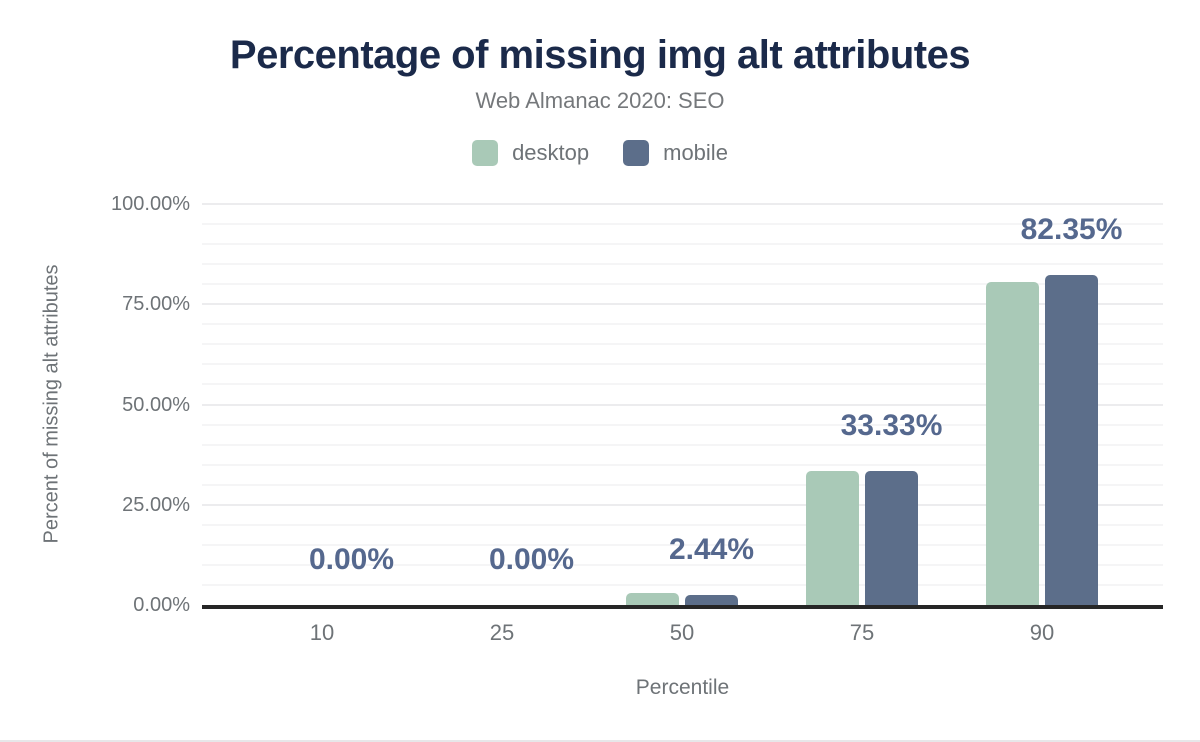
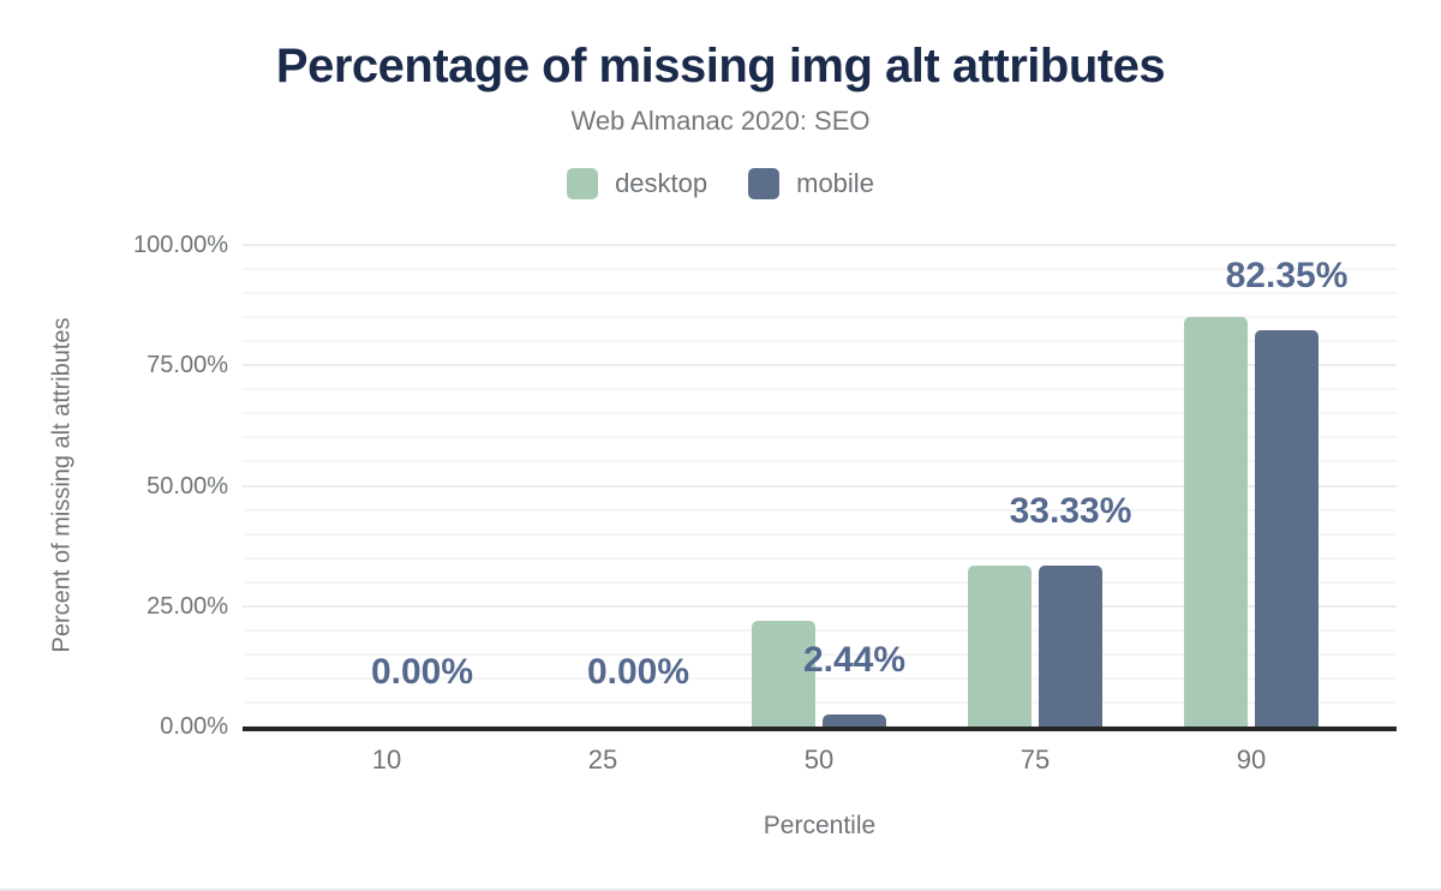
desktop/50: 3% -> 22%
desktop/90: 80% -> 85%
